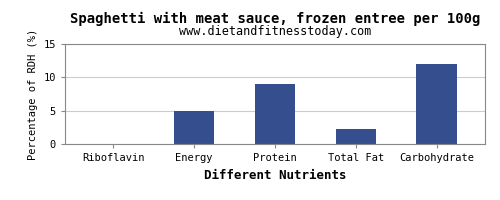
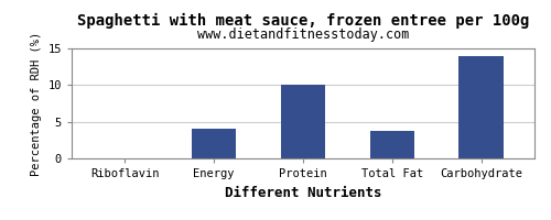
Energy: 5.0 -> 4.0
Protein: 9.0 -> 10.0
Total Fat: 2.2 -> 3.8
Carbohydrate: 12.0 -> 14.0
